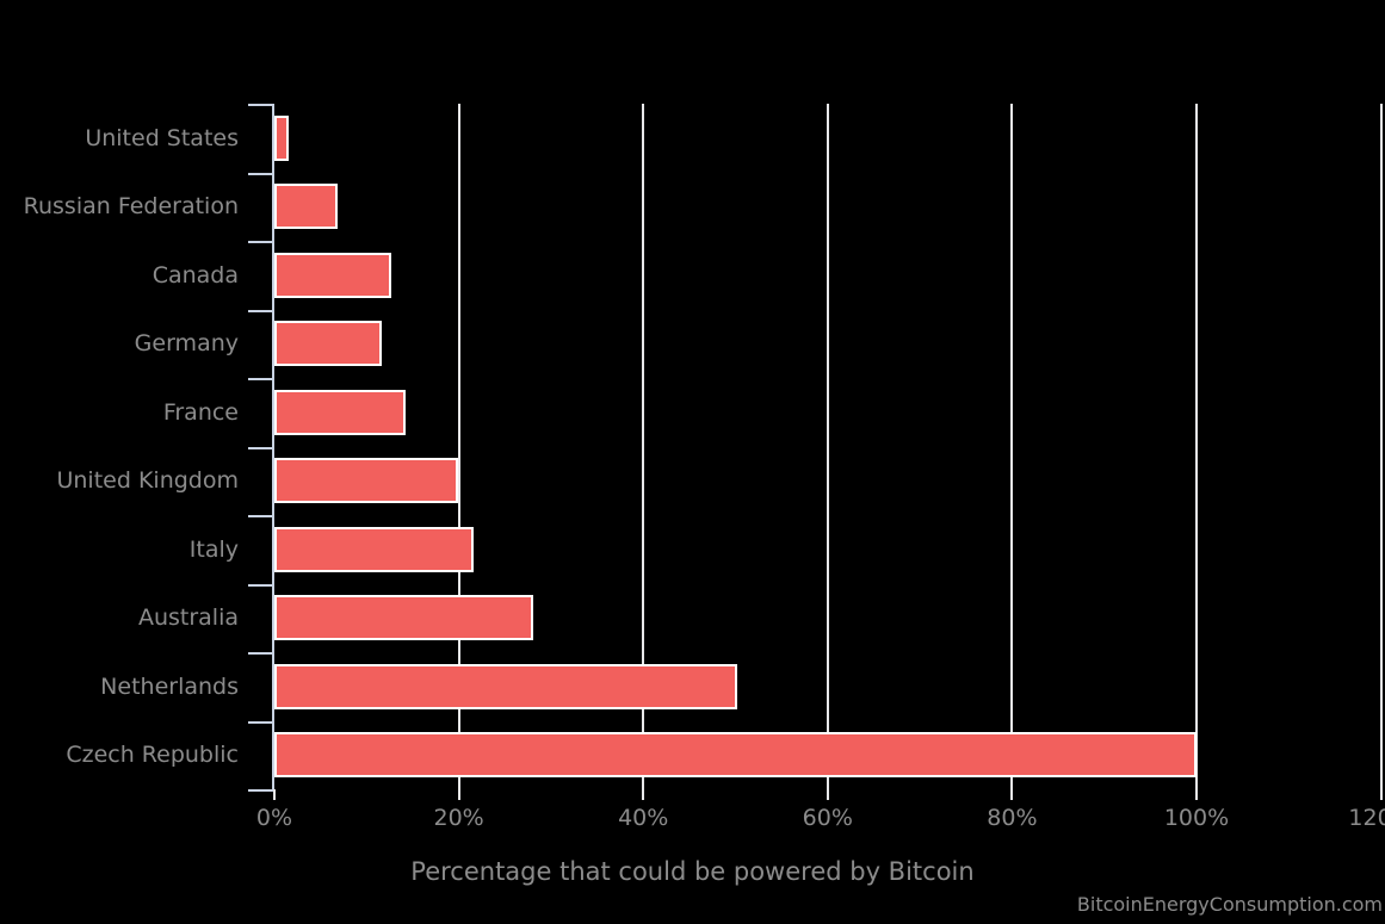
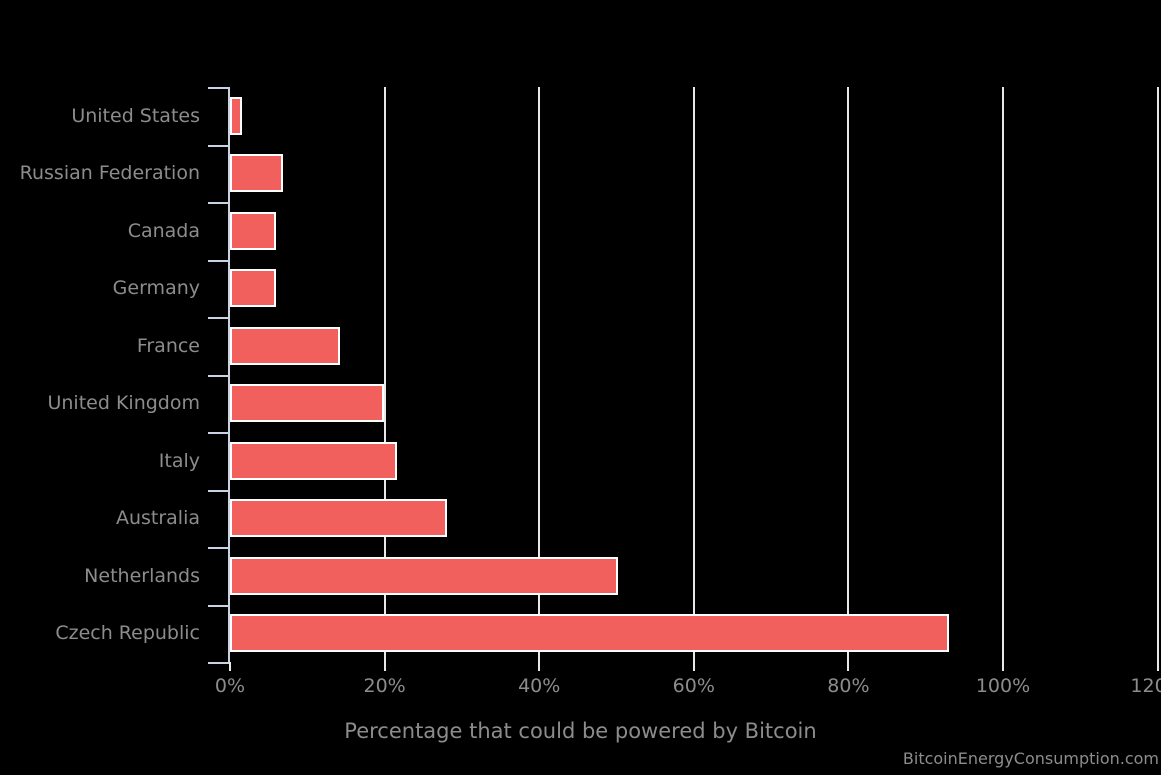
Canada: 13% -> 6%
Germany: 12% -> 6%
Czech Republic: 100% -> 93%
